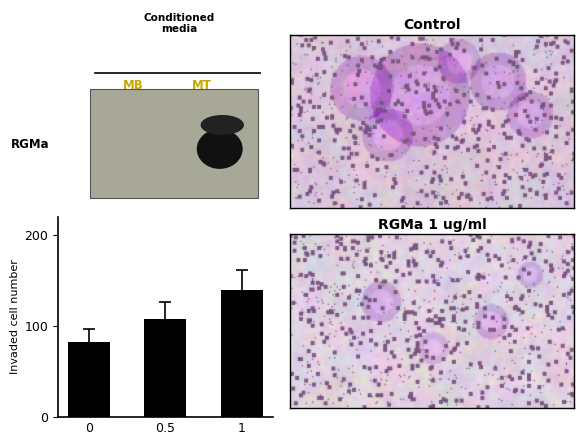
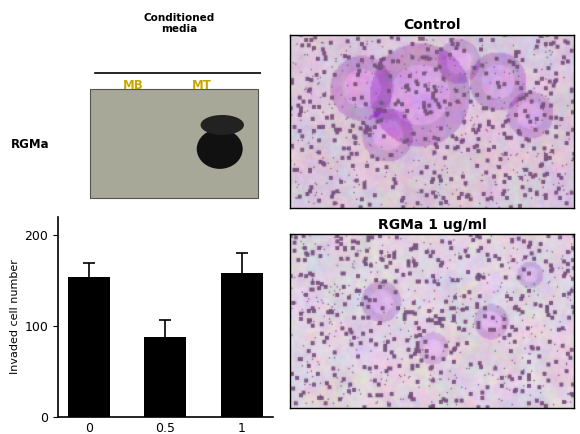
0: 82 -> 154
0.5: 108 -> 88
1: 140 -> 158
